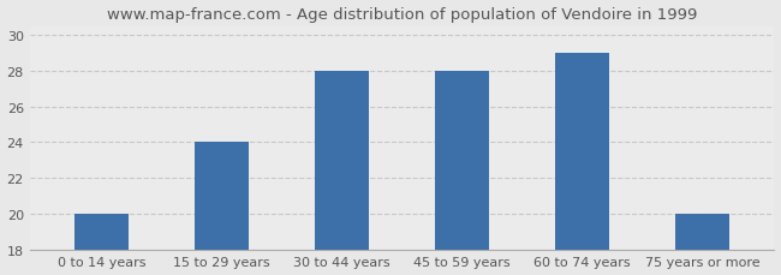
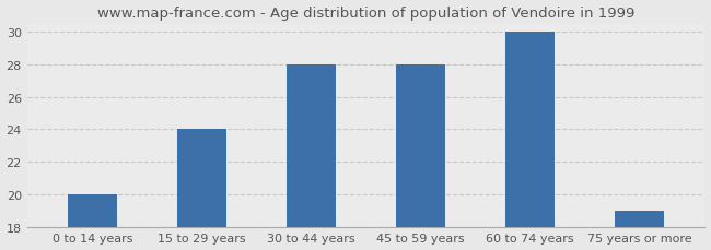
60 to 74 years: 29 -> 30
75 years or more: 20 -> 19
